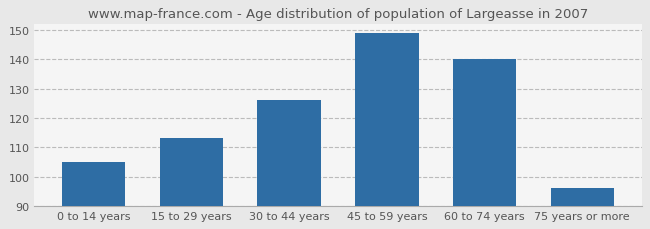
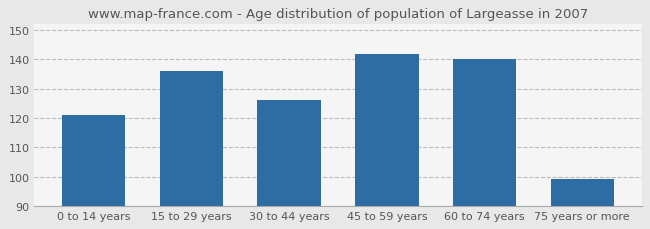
0 to 14 years: 105 -> 121
15 to 29 years: 113 -> 136
45 to 59 years: 149 -> 142
75 years or more: 96 -> 99
